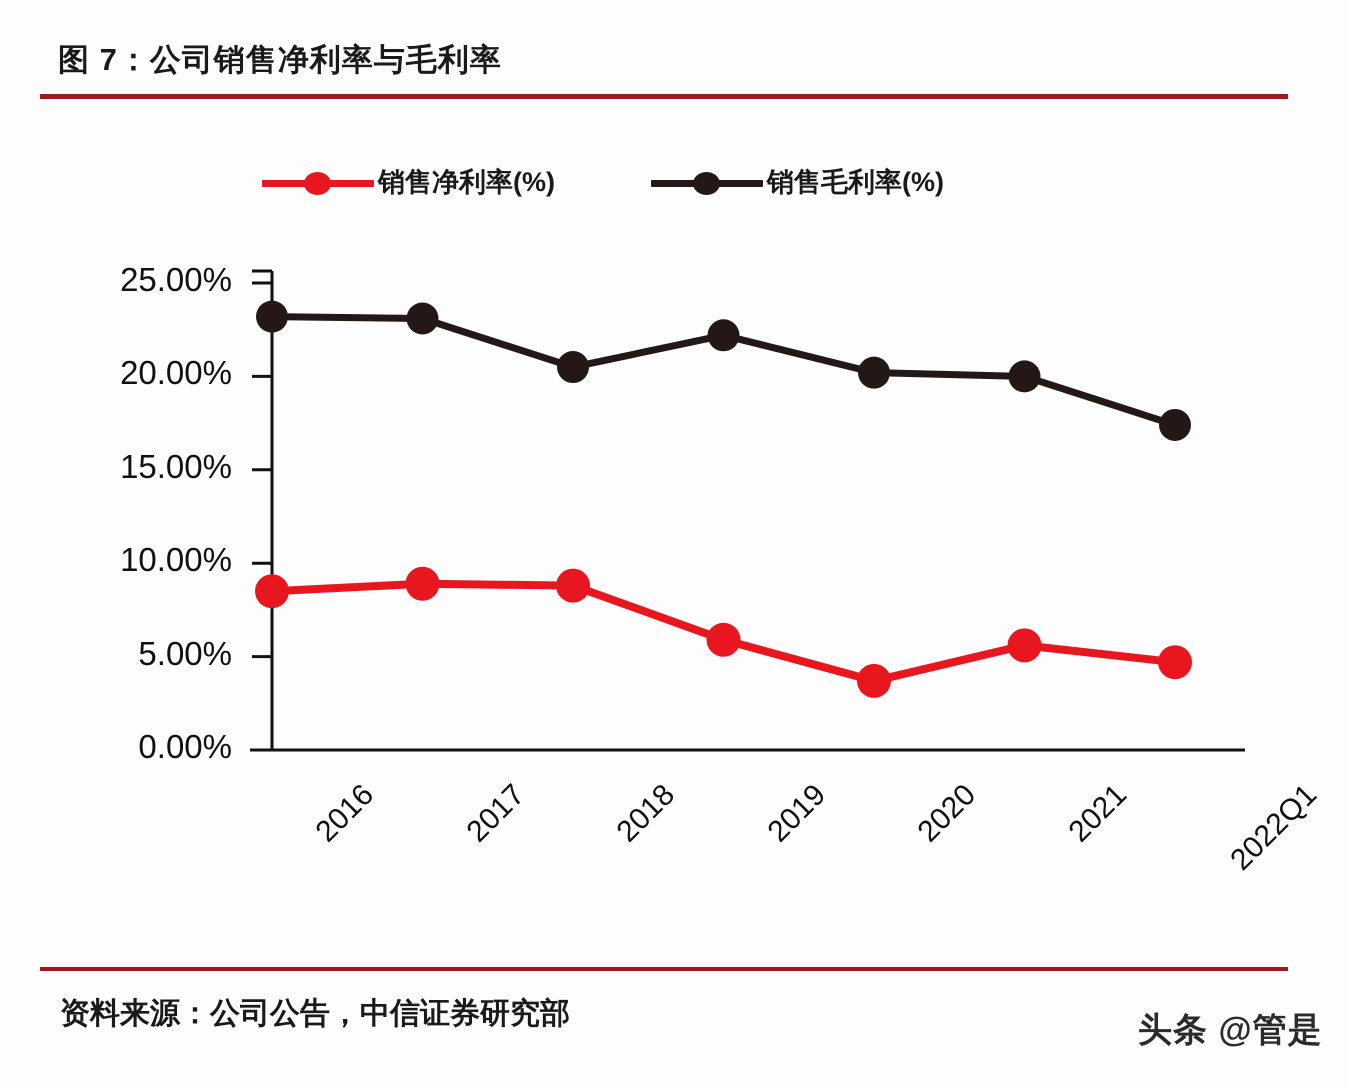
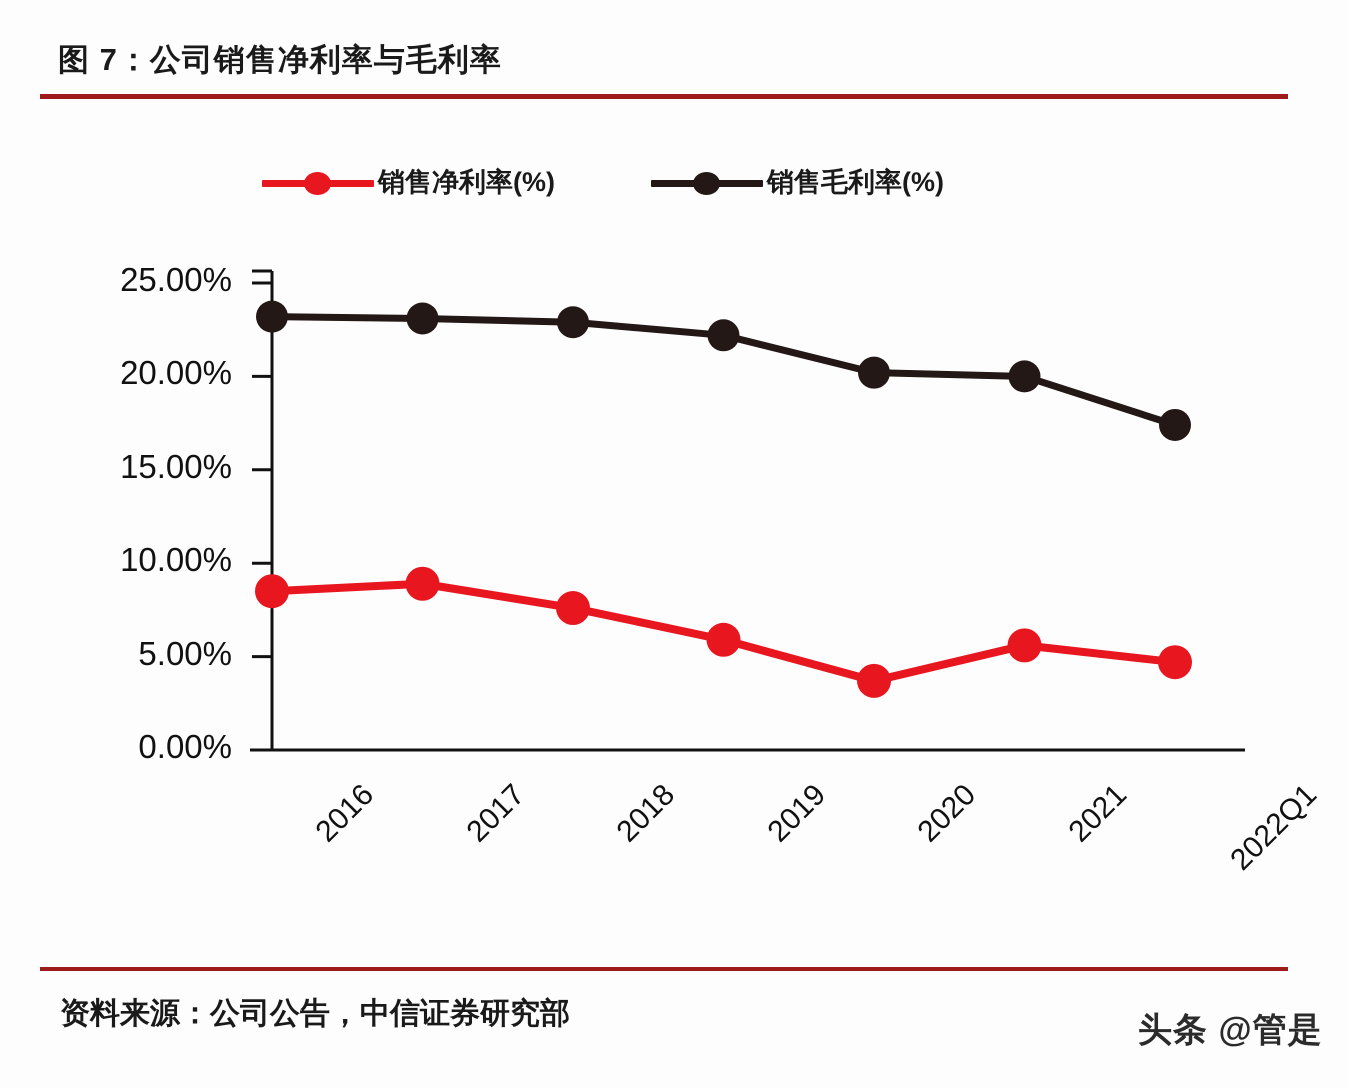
销售净利率(%)/2018: 8.8% -> 7.6%
销售毛利率(%)/2018: 20.5% -> 22.9%
